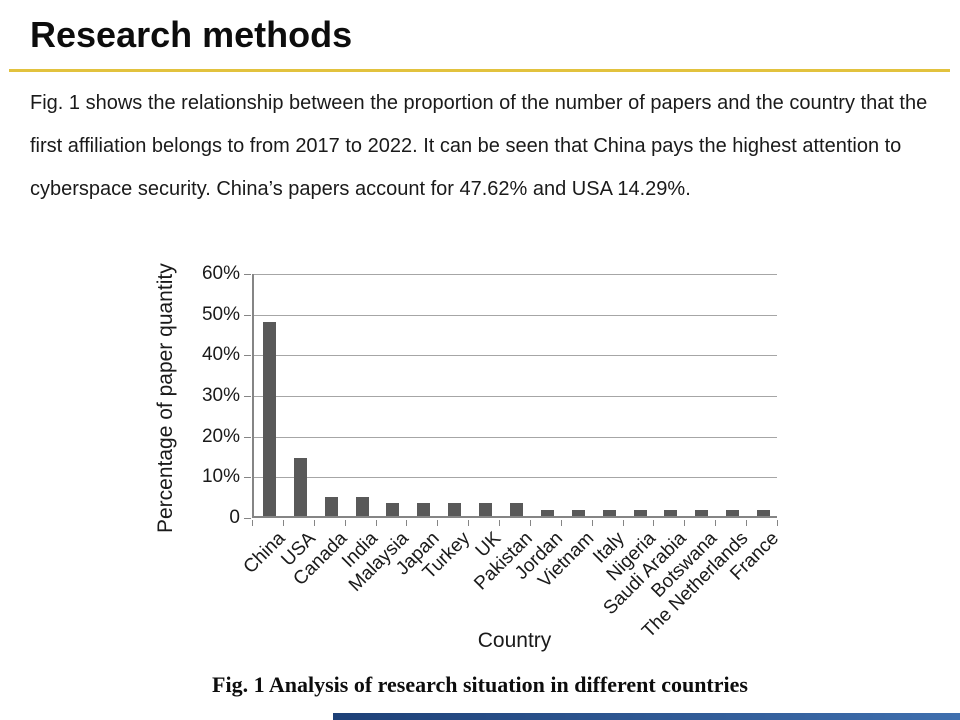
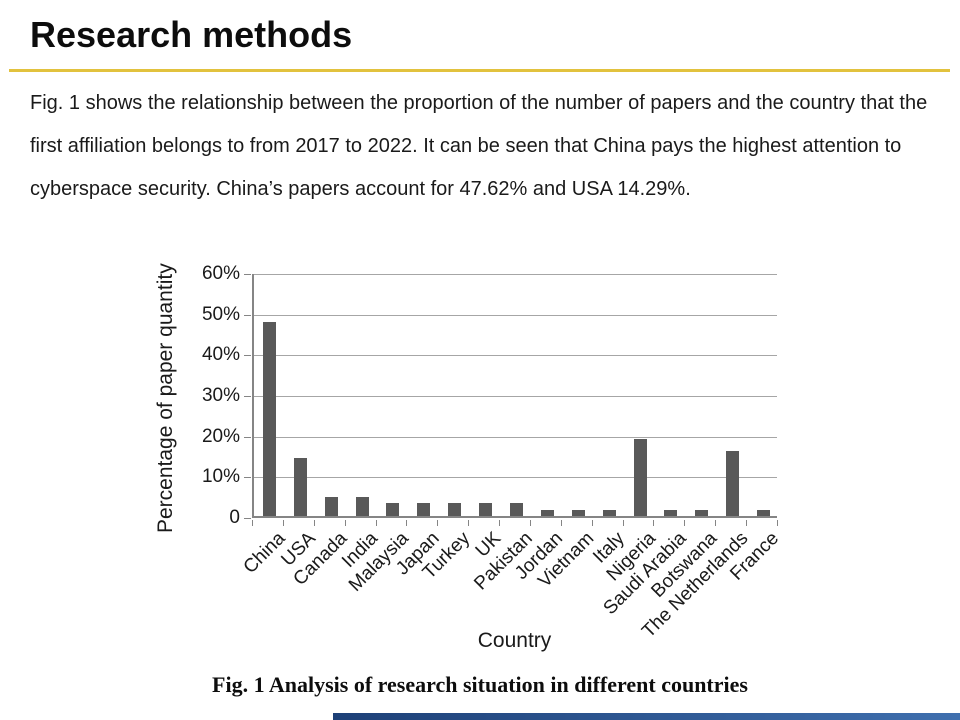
Nigeria: 2% -> 19%
The Netherlands: 2% -> 16%
